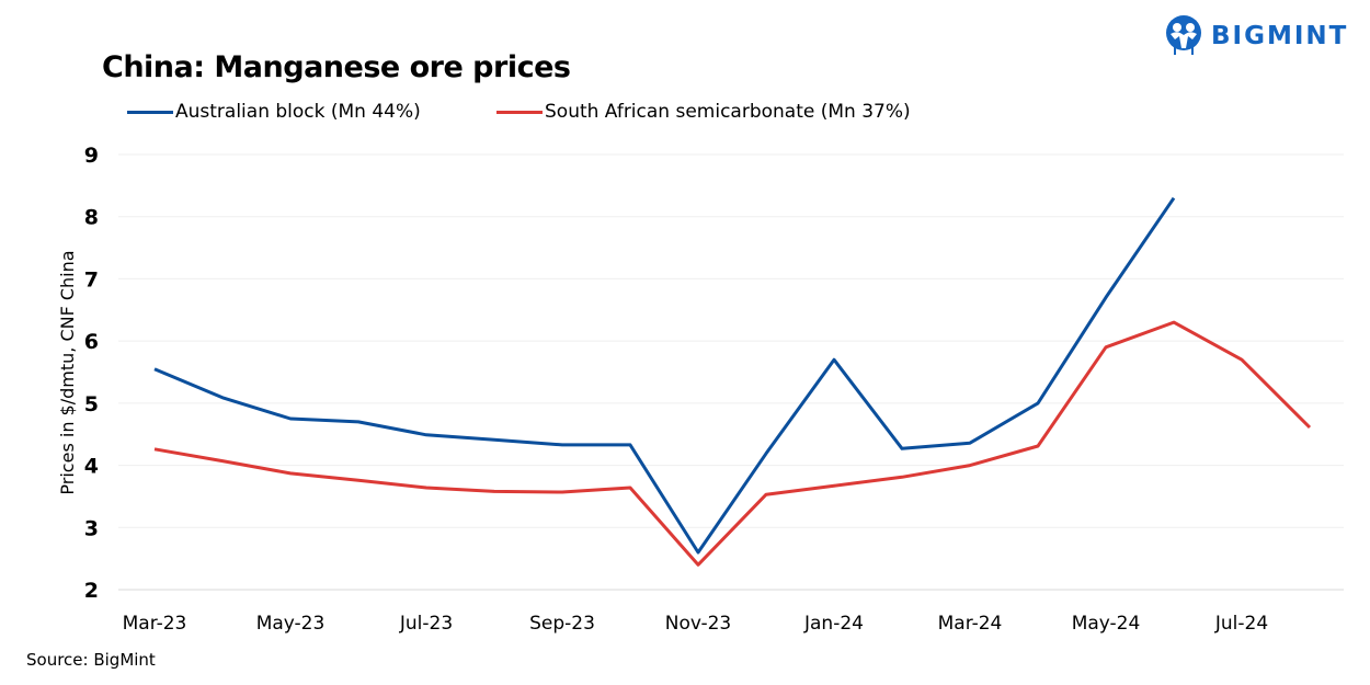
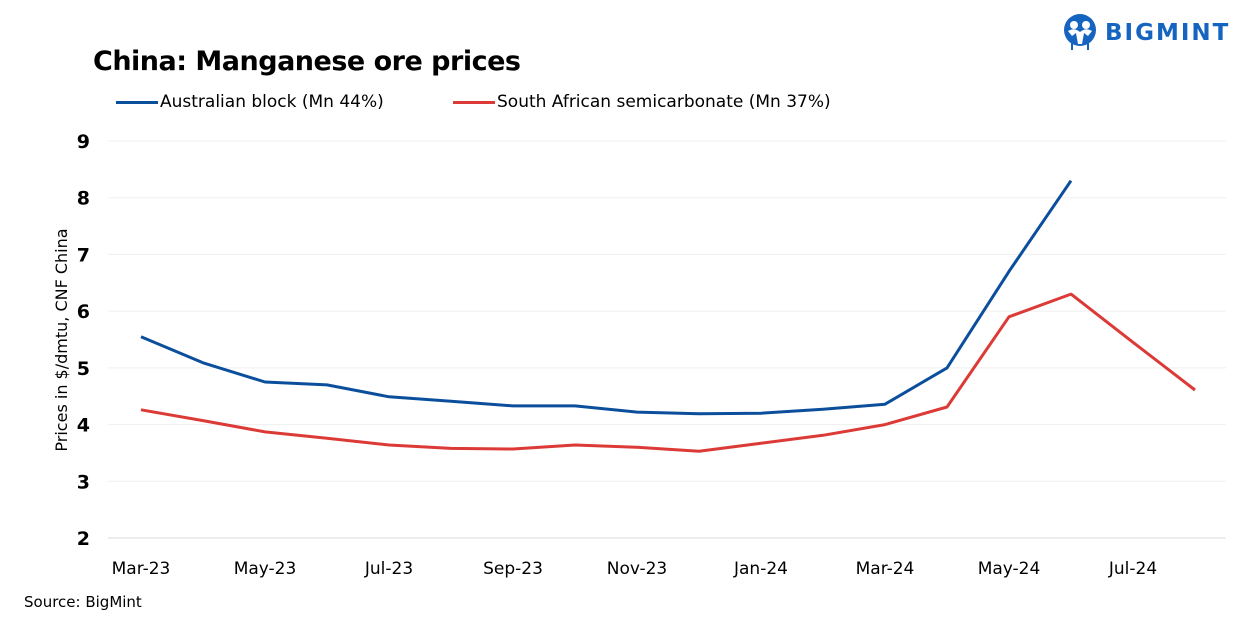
Australian block (Mn 44%)/Nov-23: 2.6 -> 4.2
South African semicarbonate (Mn 37%)/Nov-23: 2.4 -> 3.6
Australian block (Mn 44%)/Jan-24: 5.7 -> 4.2
South African semicarbonate (Mn 37%)/Jul-24: 5.7 -> 5.5
